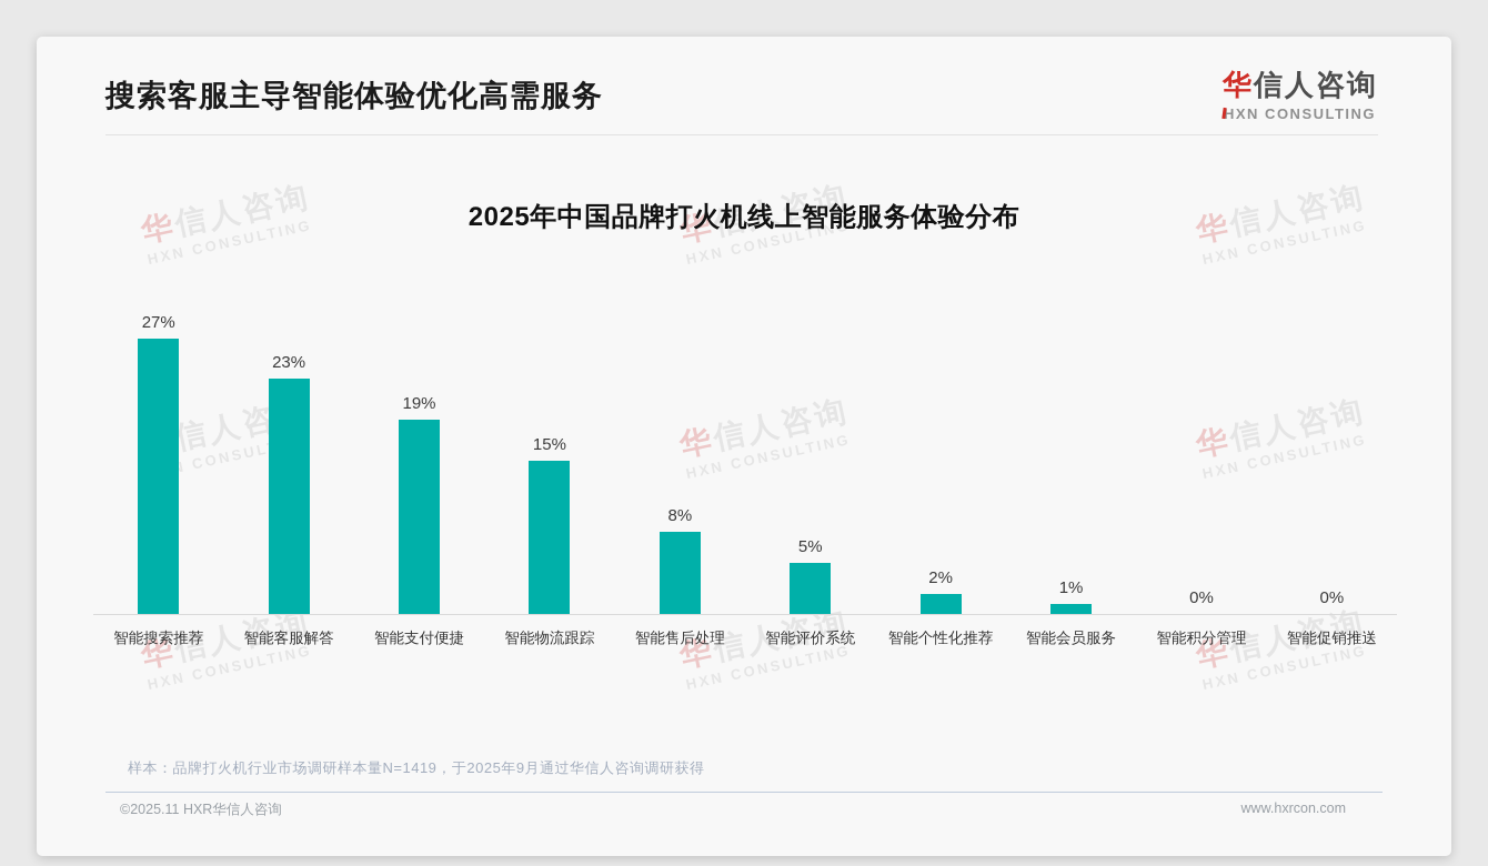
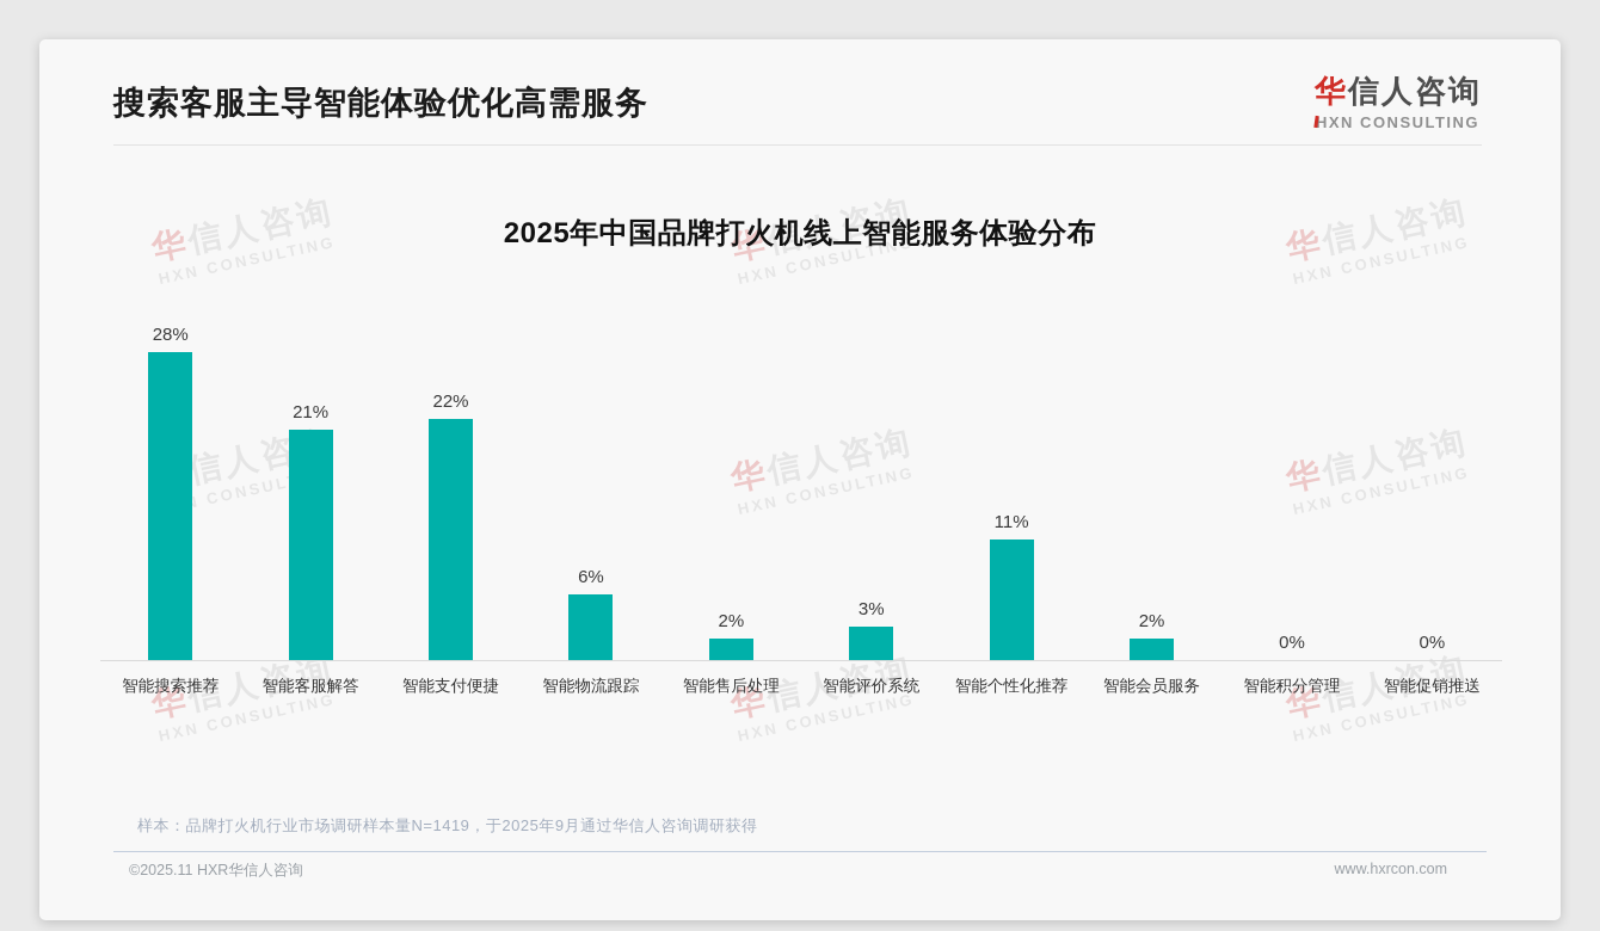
智能搜索推荐: 27% -> 28%
智能客服解答: 23% -> 21%
智能支付便捷: 19% -> 22%
智能物流跟踪: 15% -> 6%
智能售后处理: 8% -> 2%
智能评价系统: 5% -> 3%
智能个性化推荐: 2% -> 11%
智能会员服务: 1% -> 2%
